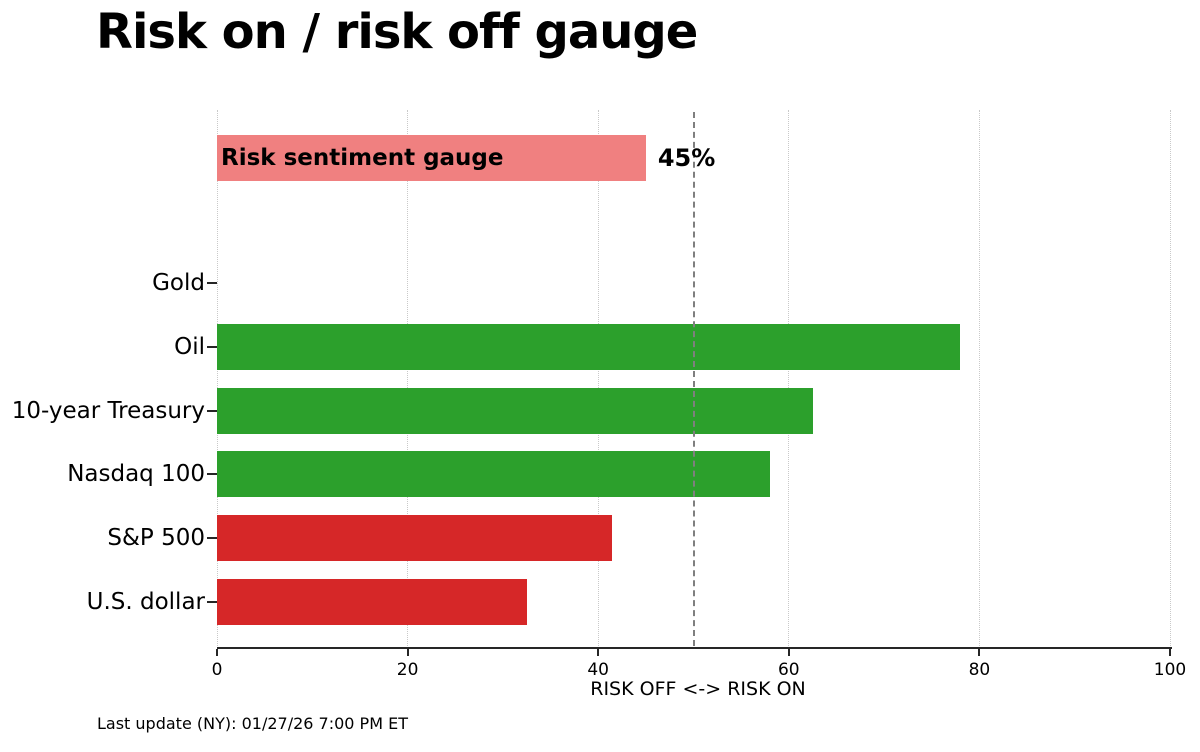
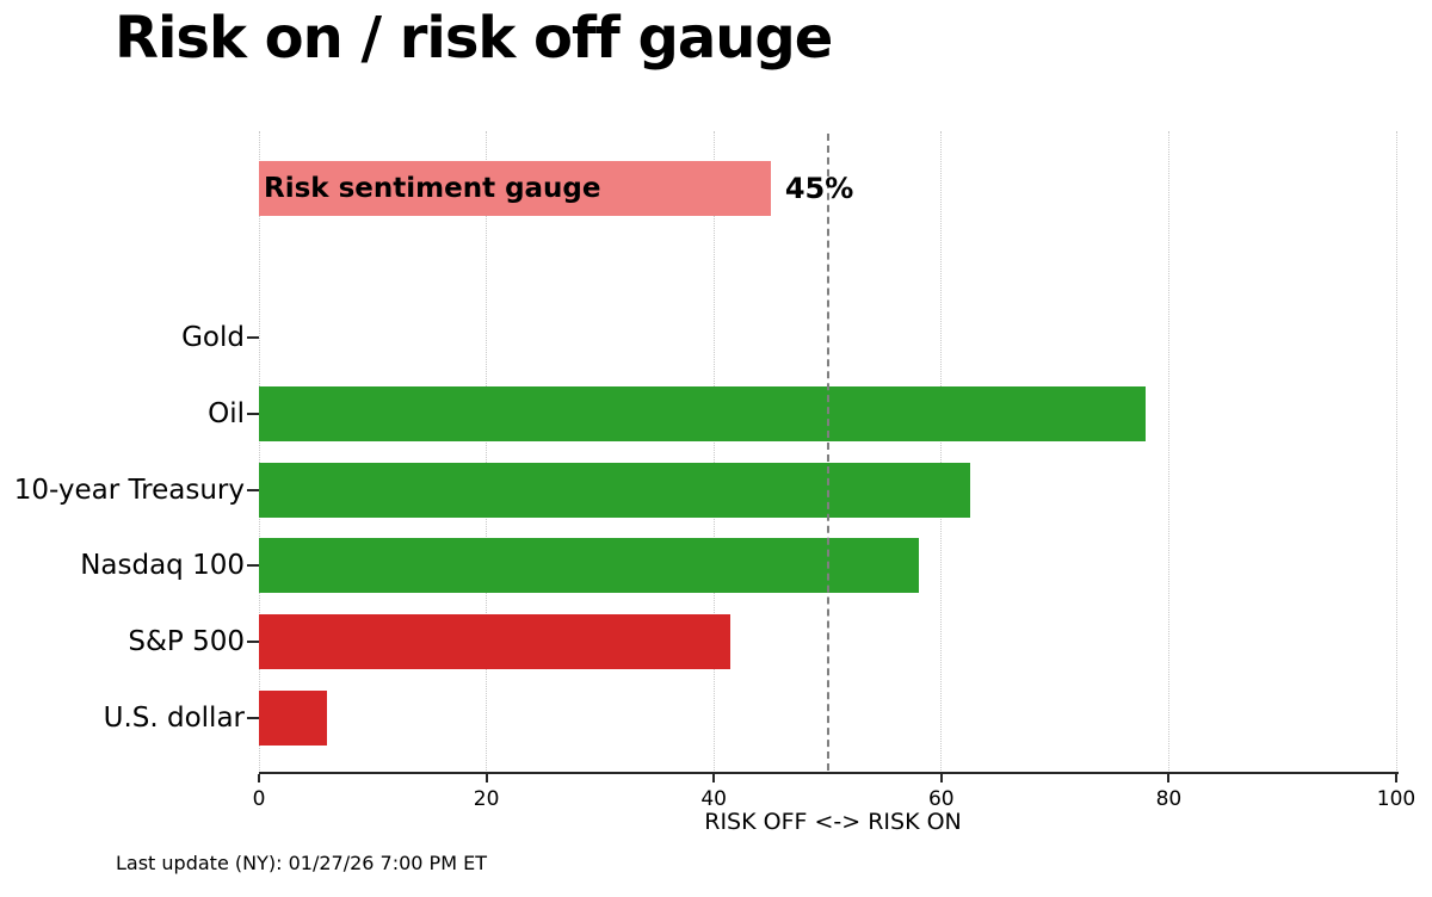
U.S. dollar: 32 -> 6
